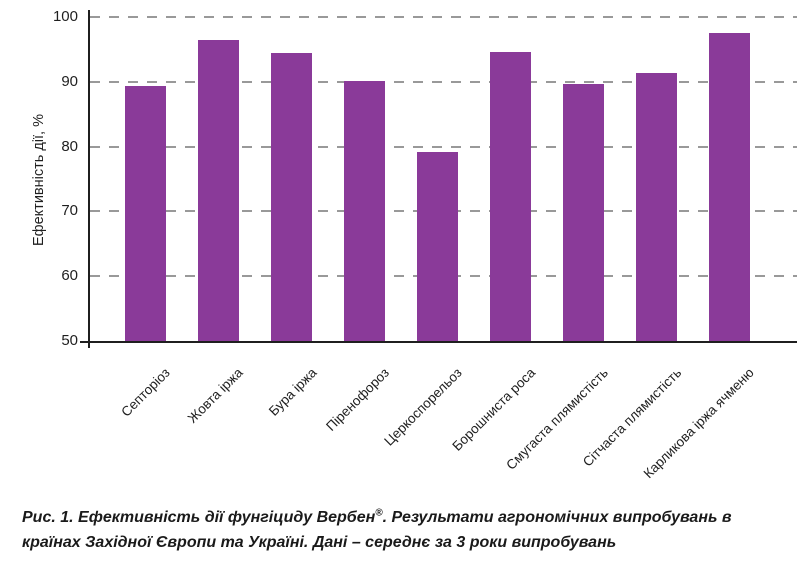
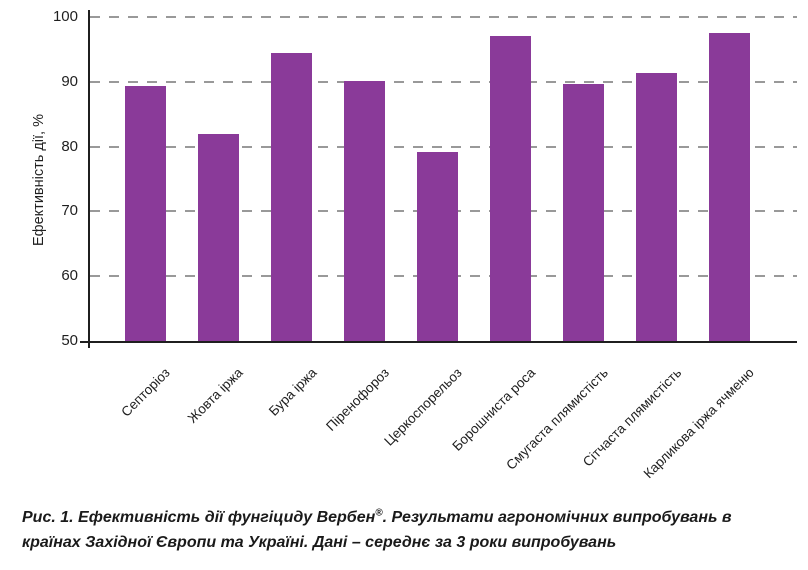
Жовта іржа: 96 -> 82
Борошниста роса: 95 -> 97
